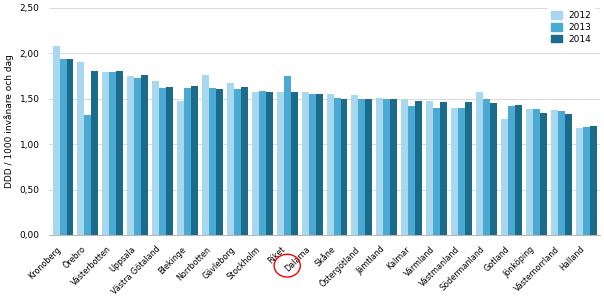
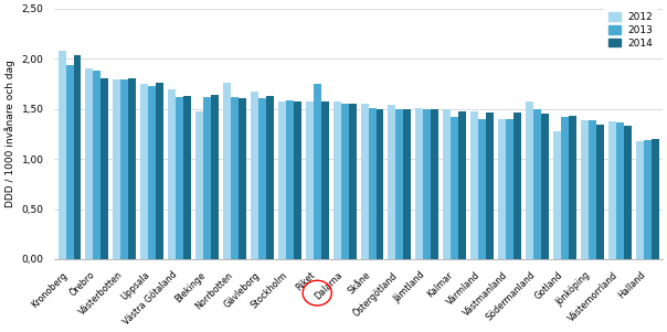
2014/Kronoberg: 1,94 -> 2,03
2013/Örebro: 1,32 -> 1,88
